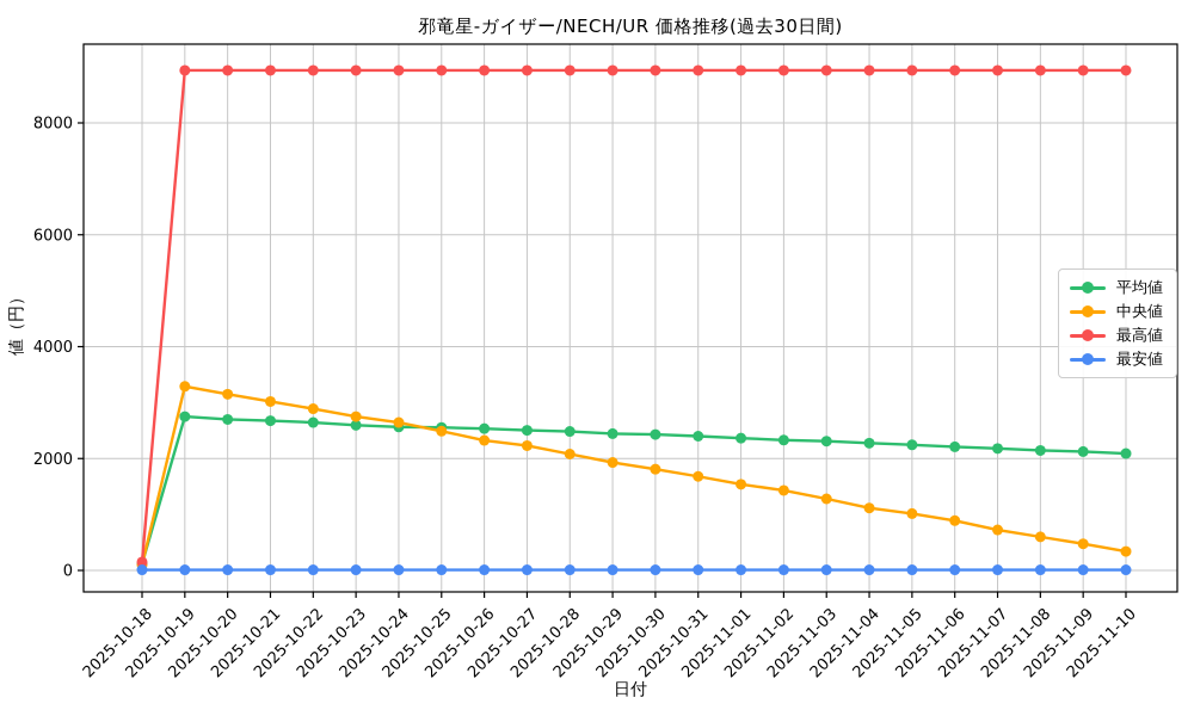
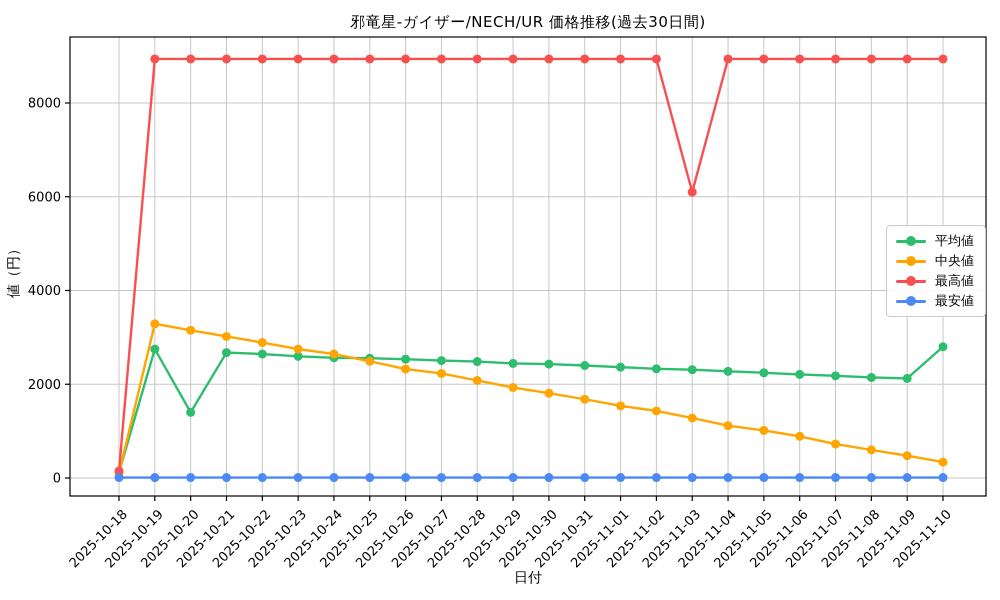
平均値/2025-10-20: 2700 -> 1400
最高値/2025-11-03: 8900 -> 6100
平均値/2025-11-10: 2100 -> 2800
